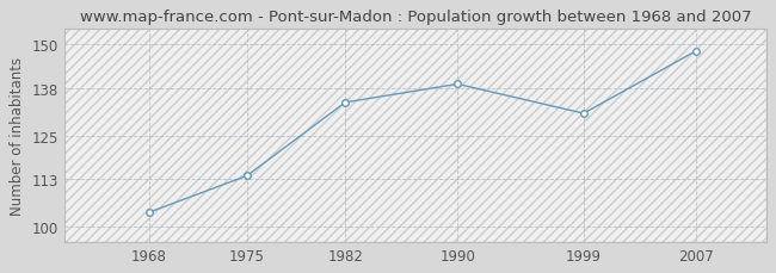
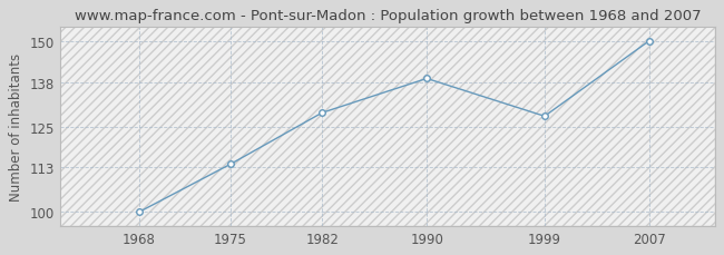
1968: 104 -> 100
1982: 134 -> 129
1999: 131 -> 128
2007: 148 -> 150
